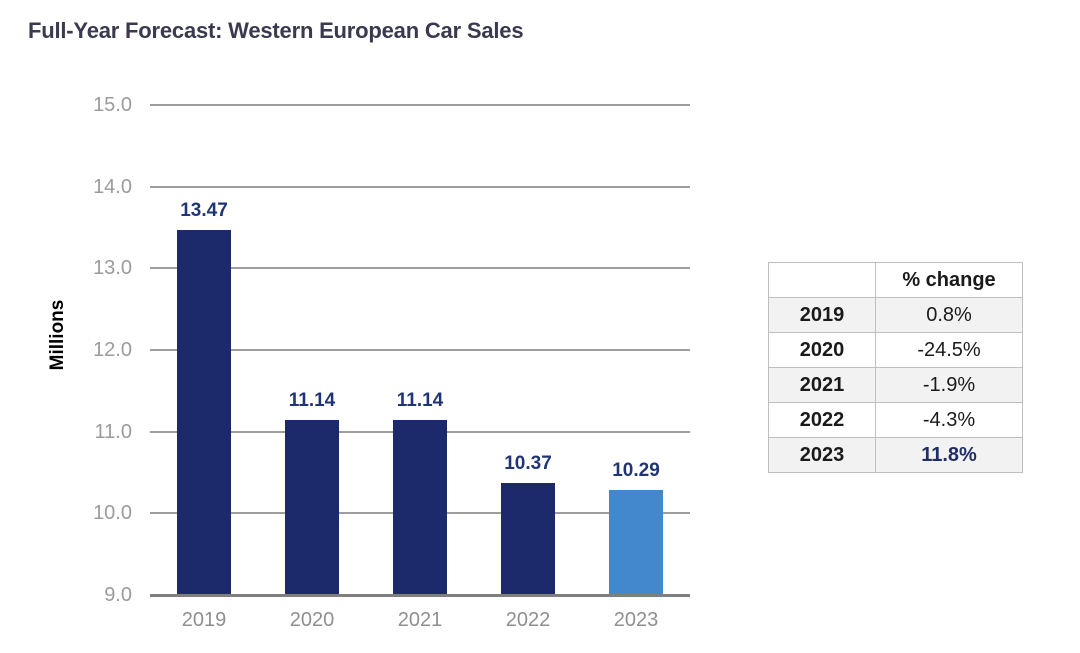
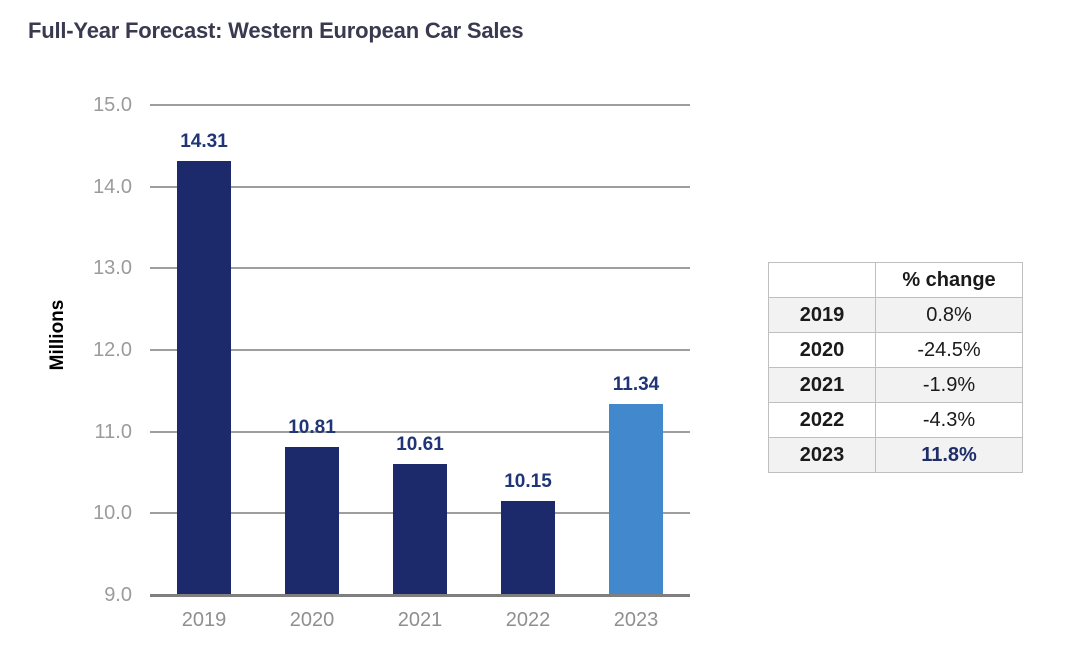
2019: 13.47 -> 14.31
2020: 11.14 -> 10.81
2021: 11.14 -> 10.61
2022: 10.37 -> 10.15
2023: 10.29 -> 11.34
